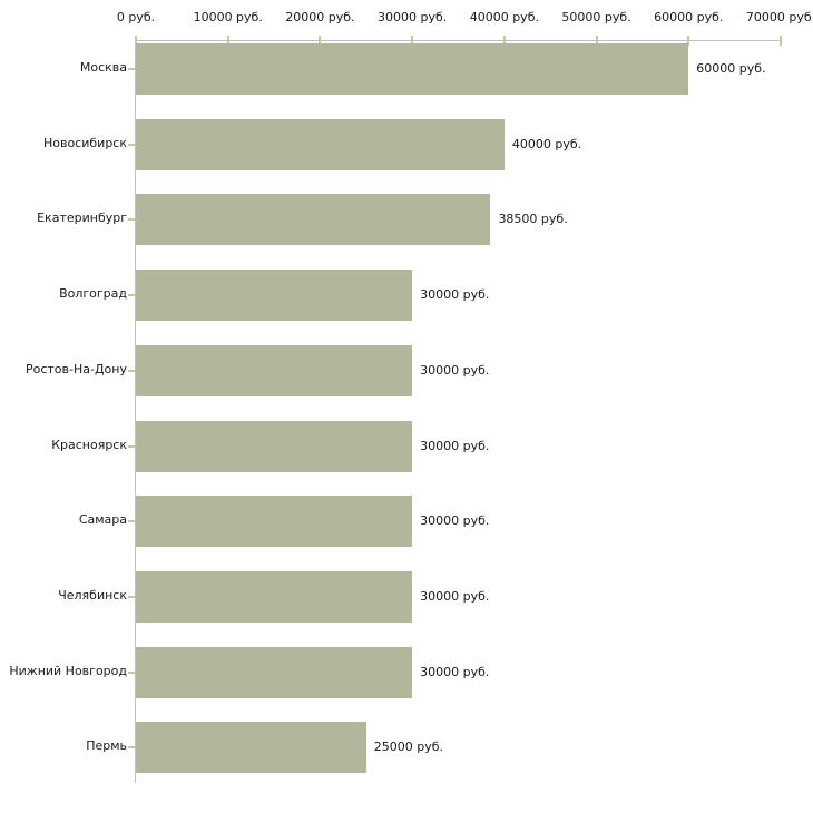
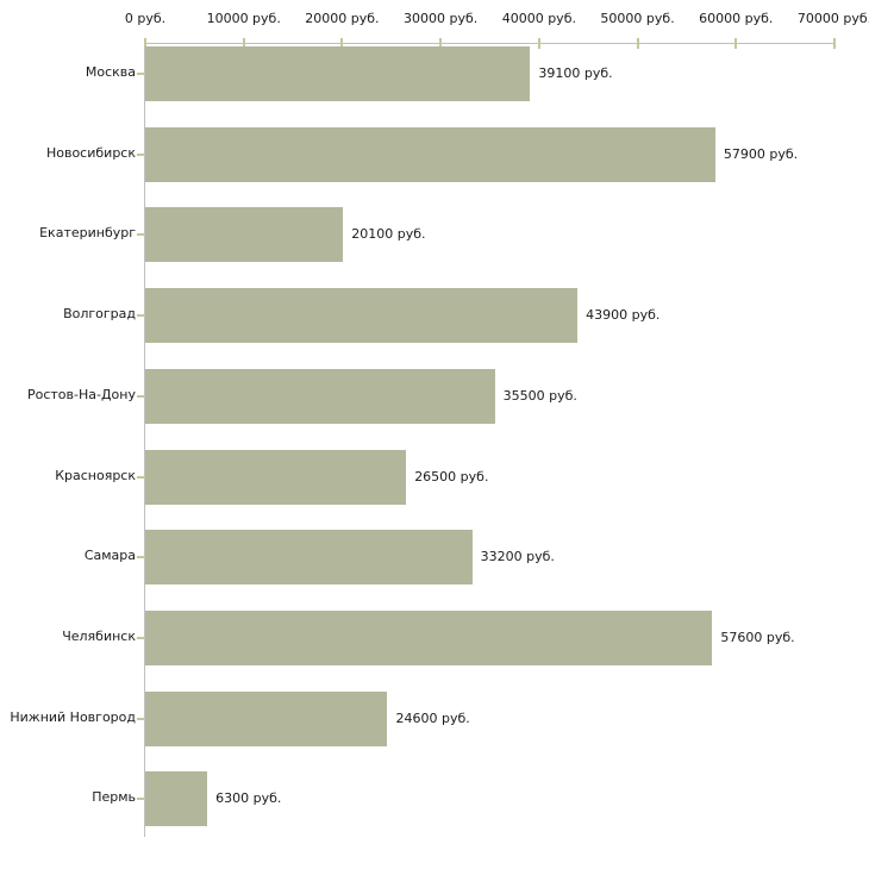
Москва: 60000 -> 39100
Новосибирск: 40000 -> 57900
Екатеринбург: 38500 -> 20100
Волгоград: 30000 -> 43900
Ростов-На-Дону: 30000 -> 35500
Красноярск: 30000 -> 26500
Самара: 30000 -> 33200
Челябинск: 30000 -> 57600
Нижний Новгород: 30000 -> 24600
Пермь: 25000 -> 6300
